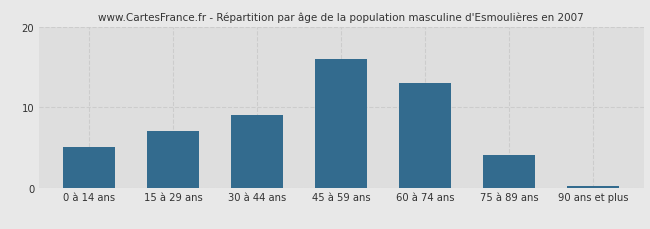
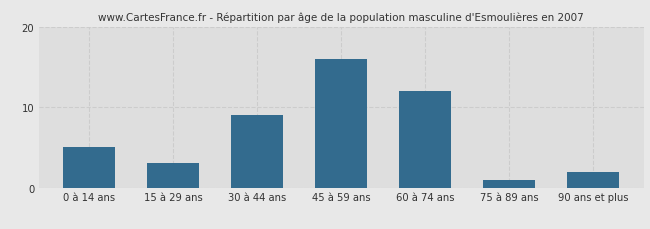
15 à 29 ans: 7.0 -> 3.0
60 à 74 ans: 13.0 -> 12.0
75 à 89 ans: 4.0 -> 1.0
90 ans et plus: 0.2 -> 2.0
